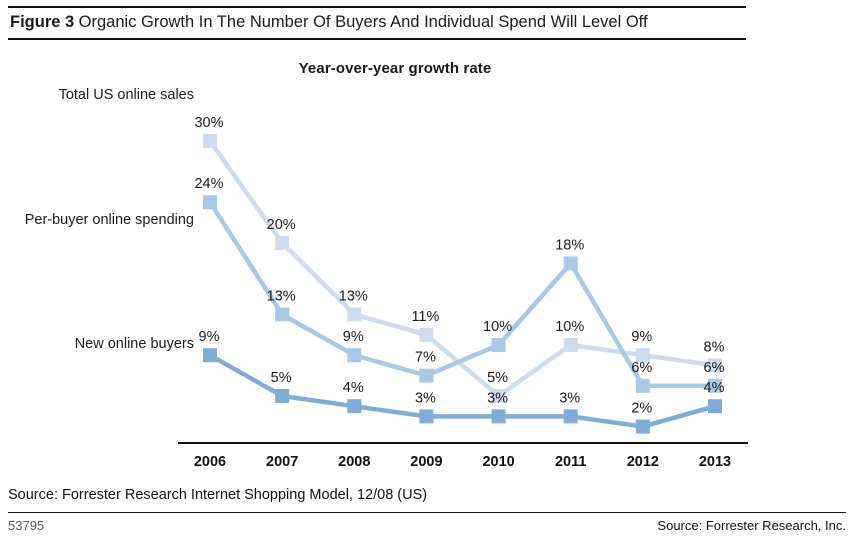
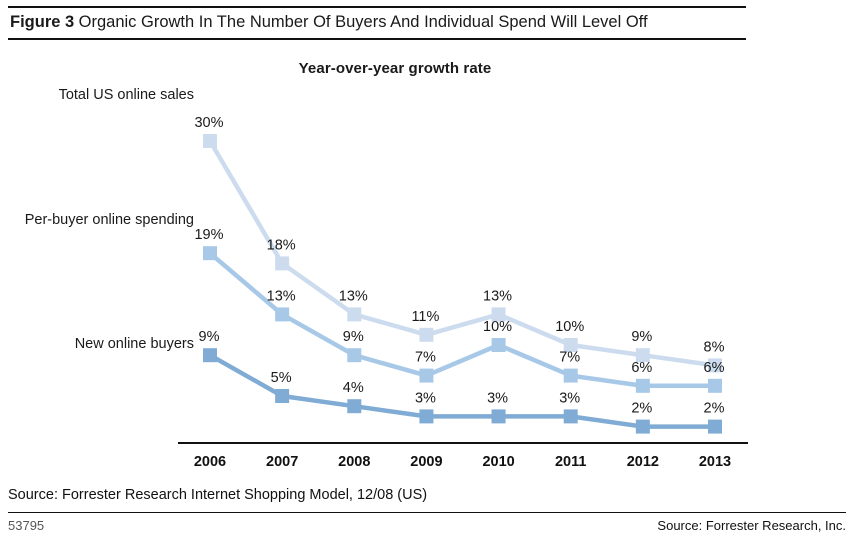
Per-buyer online spending/2006: 24% -> 19%
Total US online sales/2007: 20% -> 18%
Total US online sales/2010: 5% -> 13%
Per-buyer online spending/2011: 18% -> 7%
New online buyers/2013: 4% -> 2%
